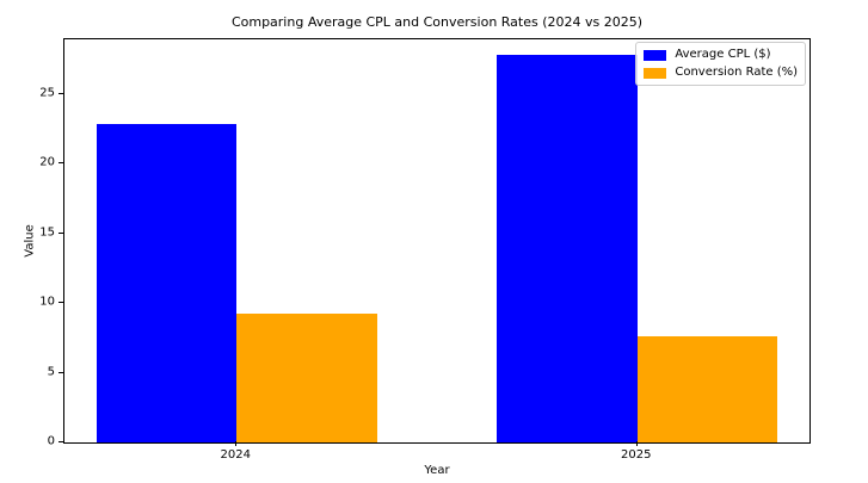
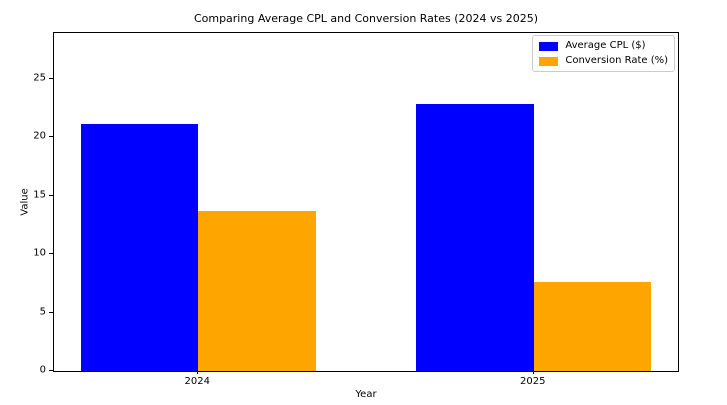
Average CPL ($)/2024: 22.8 -> 21.1
Conversion Rate (%)/2024: 9.2 -> 13.7
Average CPL ($)/2025: 27.8 -> 22.8
